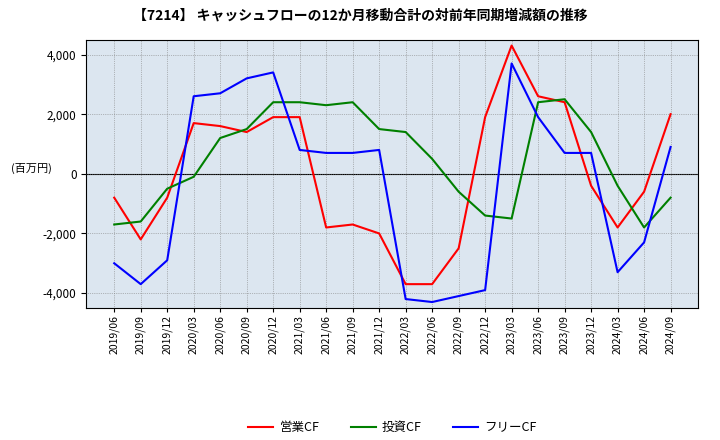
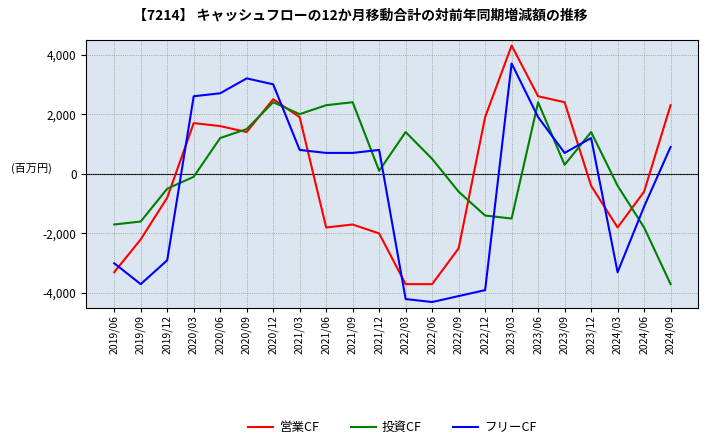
営業CF/2019/06: -800 -> -3,300
営業CF/2020/12: 1,900 -> 2,500
フリーCF/2020/12: 3,400 -> 3,000
投資CF/2021/03: 2,400 -> 2,000
投資CF/2021/12: 1,500 -> 100
投資CF/2023/09: 2,500 -> 300
フリーCF/2023/12: 700 -> 1,200
フリーCF/2024/06: -2,300 -> -1,100
営業CF/2024/09: 2,000 -> 2,300
投資CF/2024/09: -800 -> -3,700
